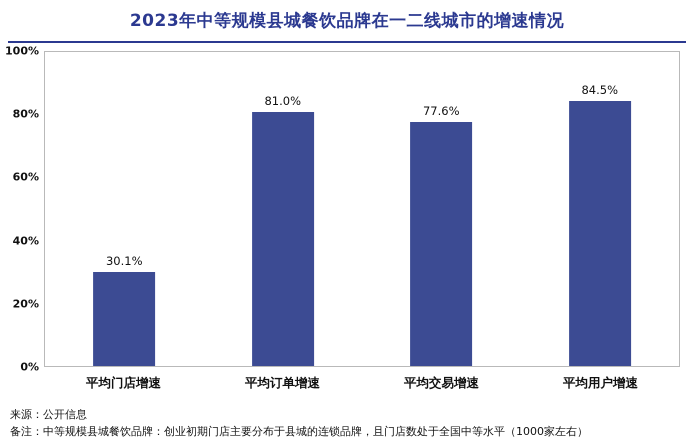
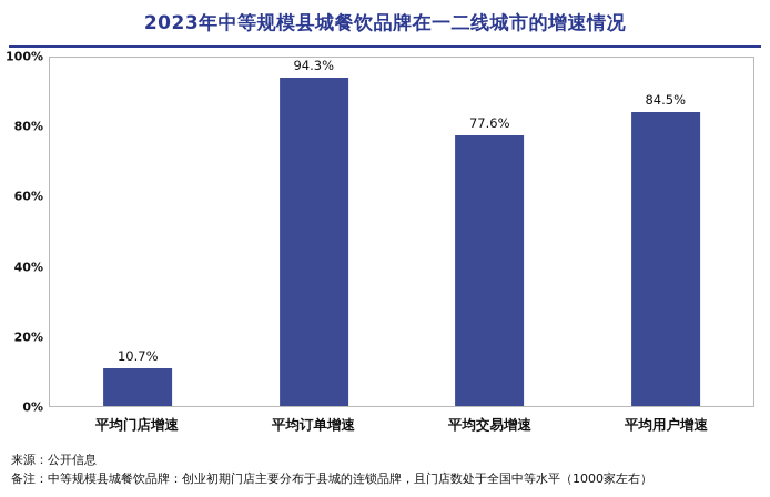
平均门店增速: 30.1% -> 10.7%
平均订单增速: 81.0% -> 94.3%
